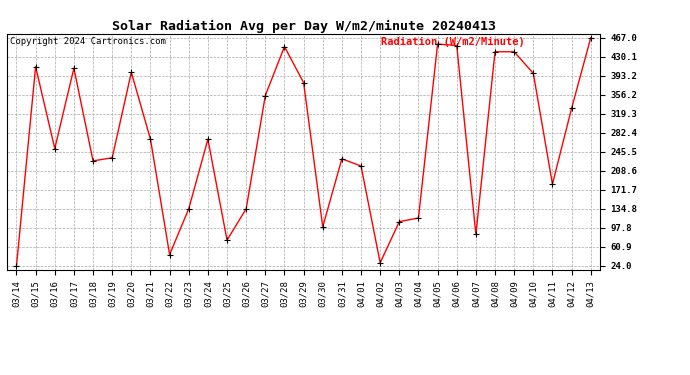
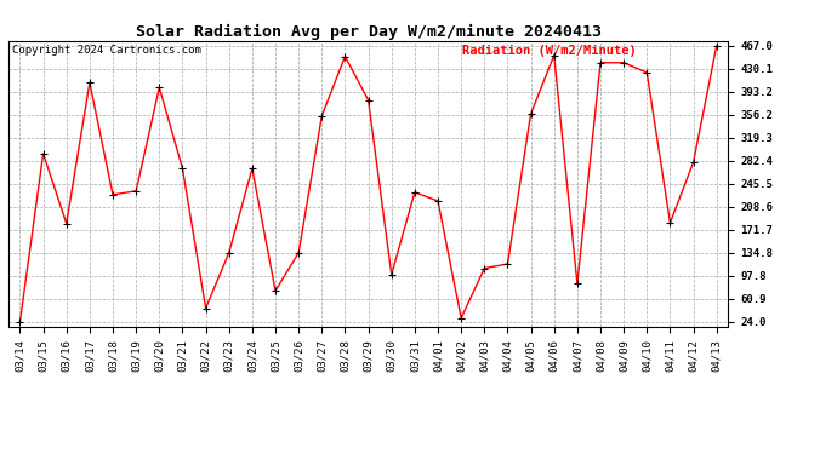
03/15: 411 -> 294
03/16: 252 -> 182
04/05: 455 -> 358
04/10: 398 -> 424
04/12: 330 -> 280
